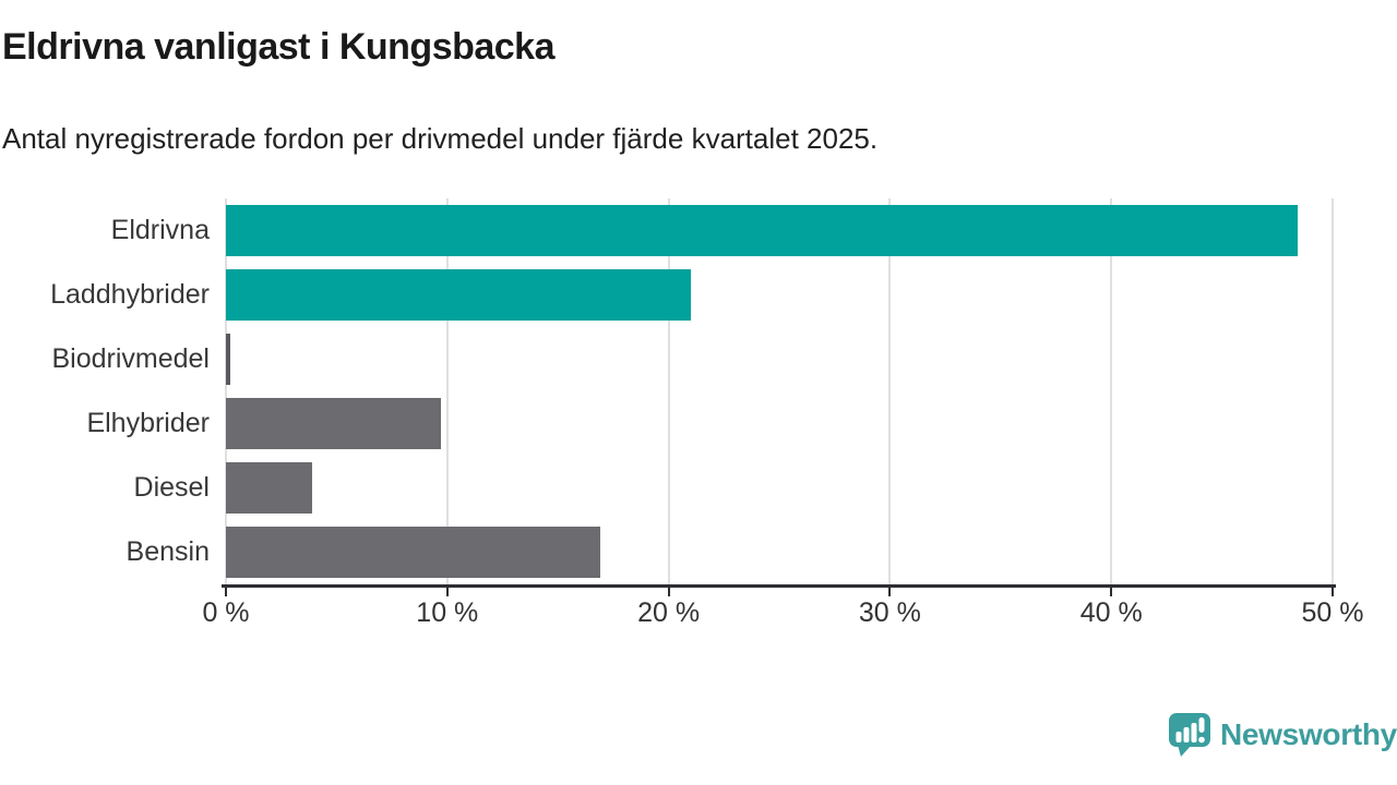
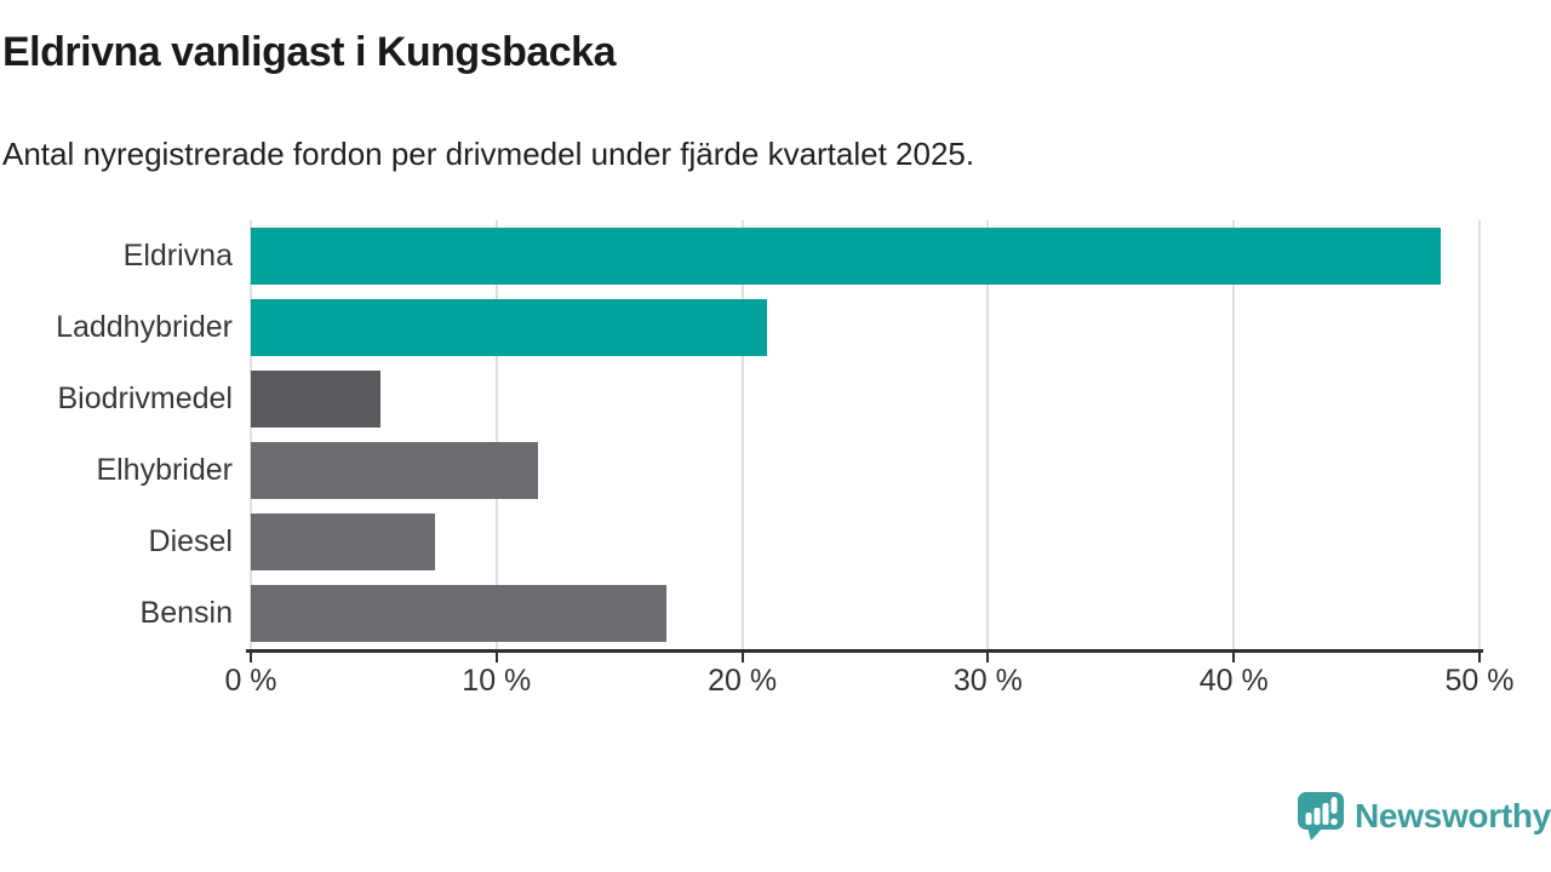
Biodrivmedel: 0.2% -> 5.3%
Elhybrider: 9.7% -> 11.7%
Diesel: 3.9% -> 7.5%
